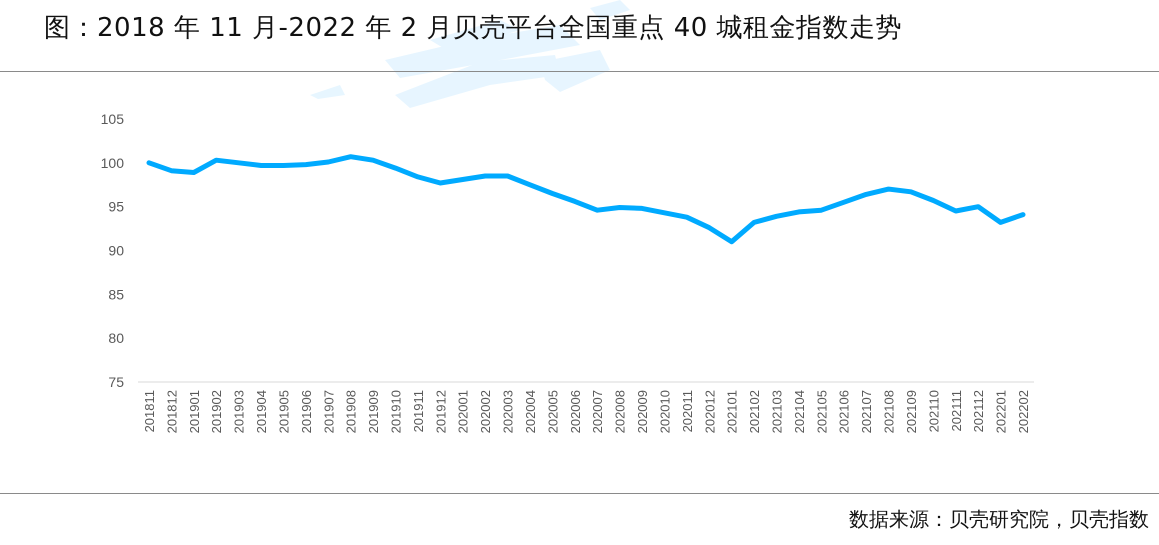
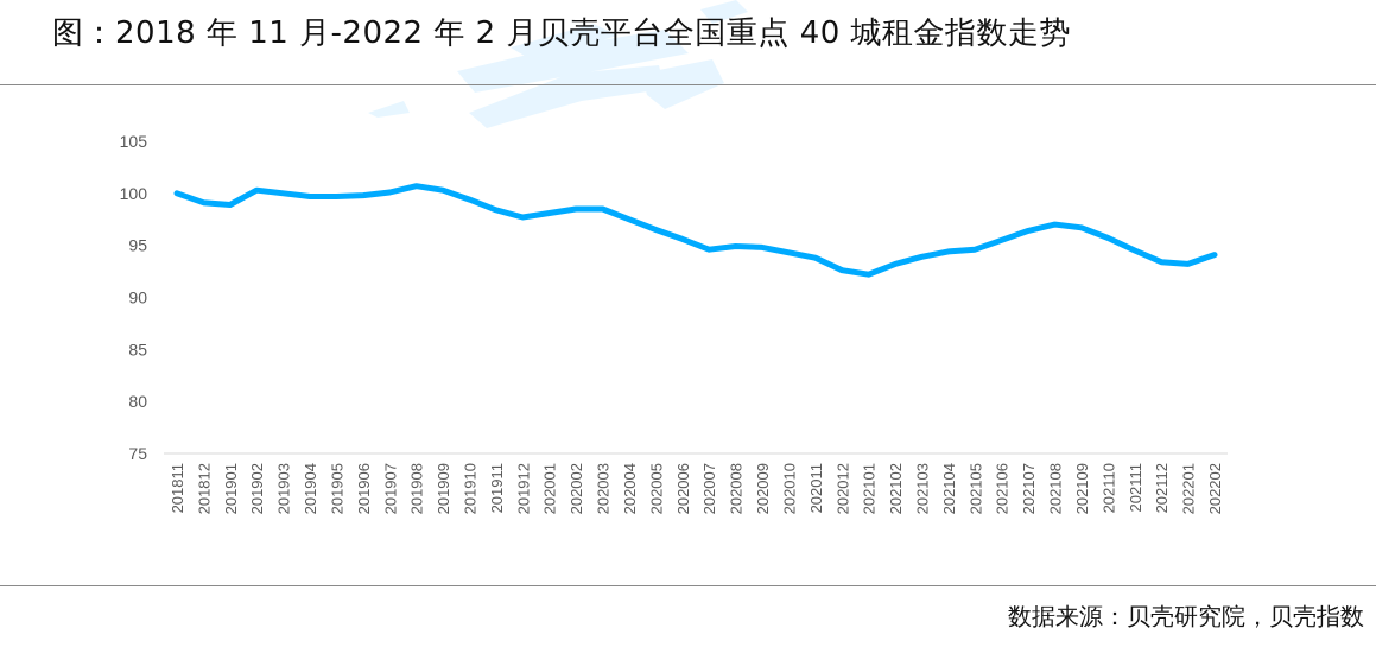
202101: 91 -> 92
202112: 95 -> 93
